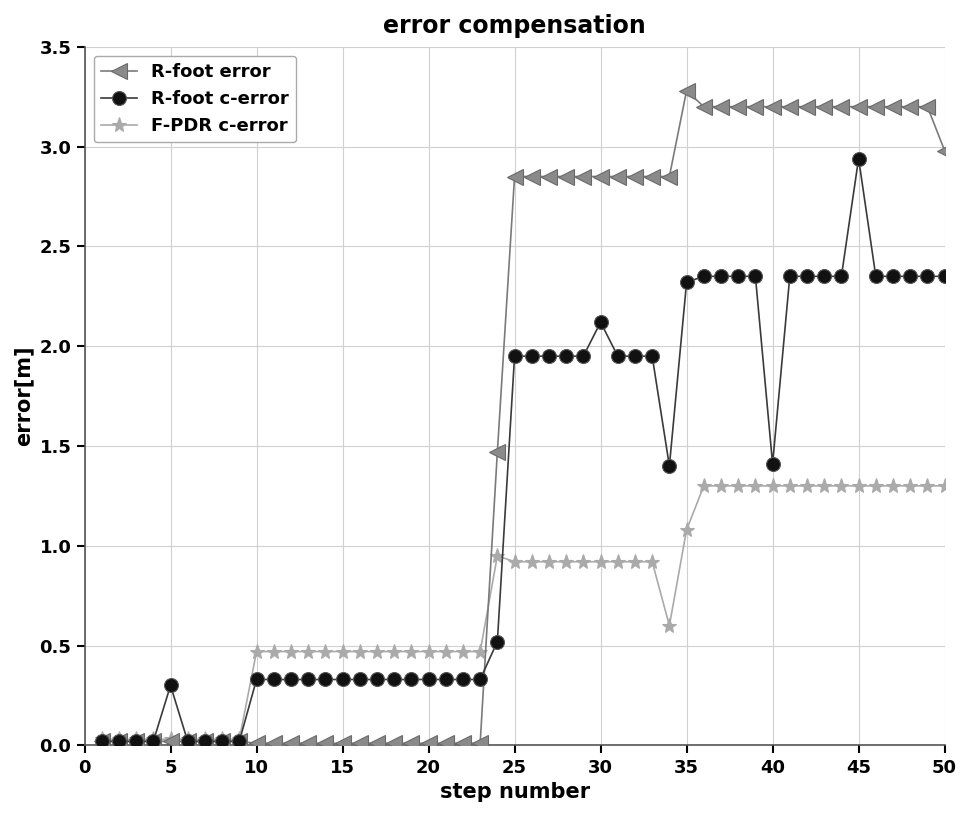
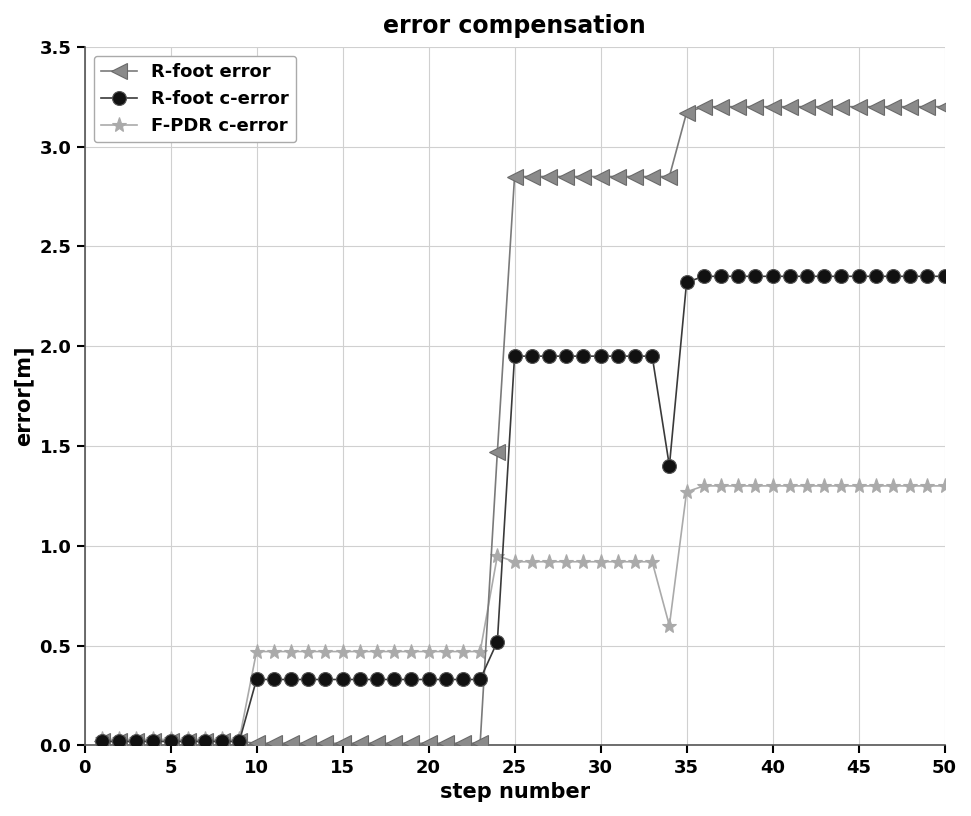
R-foot c-error/5: 0.30 -> 0.02
R-foot c-error/30: 2.12 -> 1.95
R-foot error/35: 3.28 -> 3.17
F-PDR c-error/35: 1.08 -> 1.27
R-foot c-error/40: 1.41 -> 2.35
R-foot c-error/45: 2.94 -> 2.35
R-foot error/50: 2.98 -> 3.20
